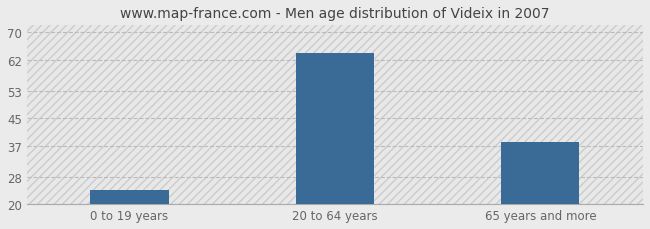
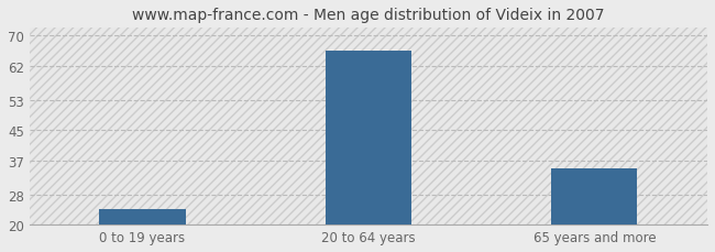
20 to 64 years: 64 -> 66
65 years and more: 38 -> 35
